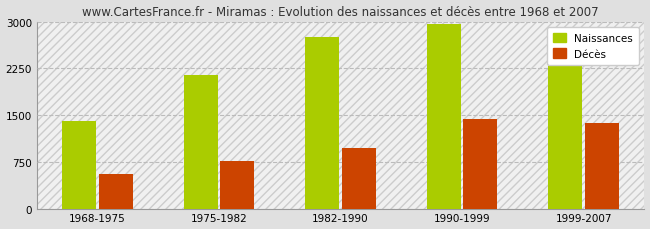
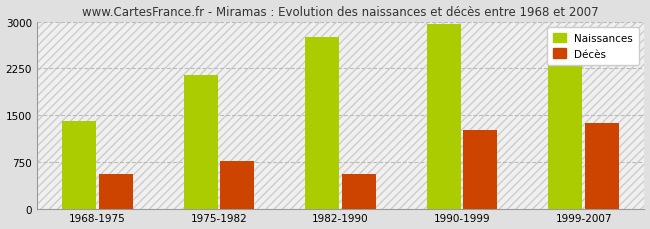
Décès/1982-1990: 970 -> 560
Décès/1990-1999: 1440 -> 1260
